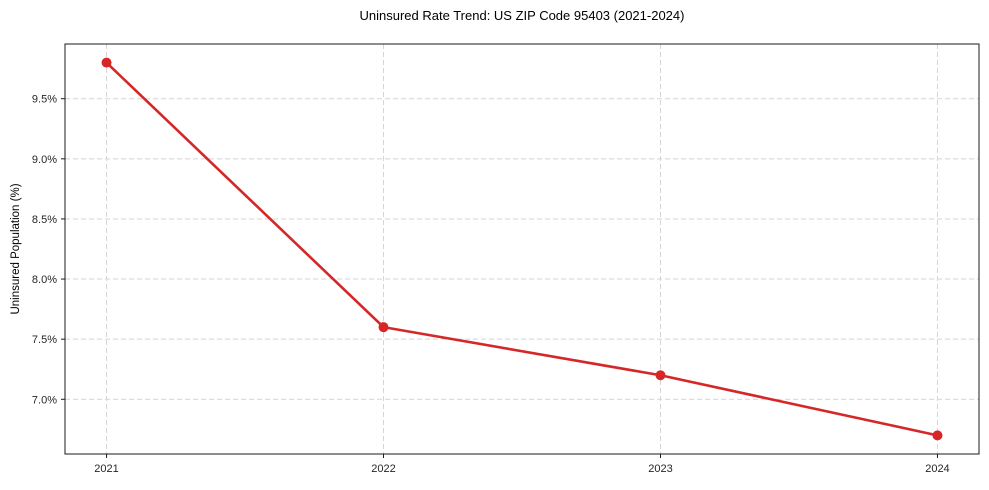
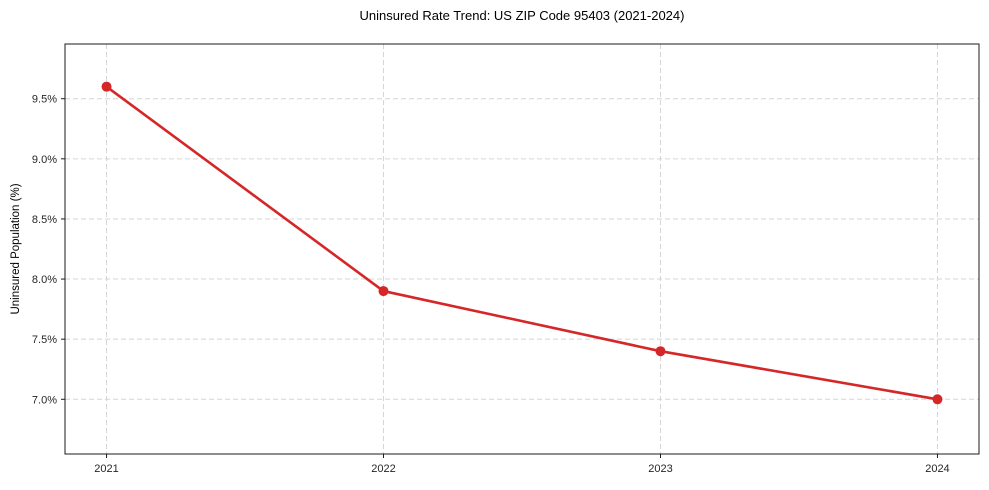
2021: 9.8% -> 9.6%
2022: 7.6% -> 7.9%
2023: 7.2% -> 7.4%
2024: 6.7% -> 7.0%
